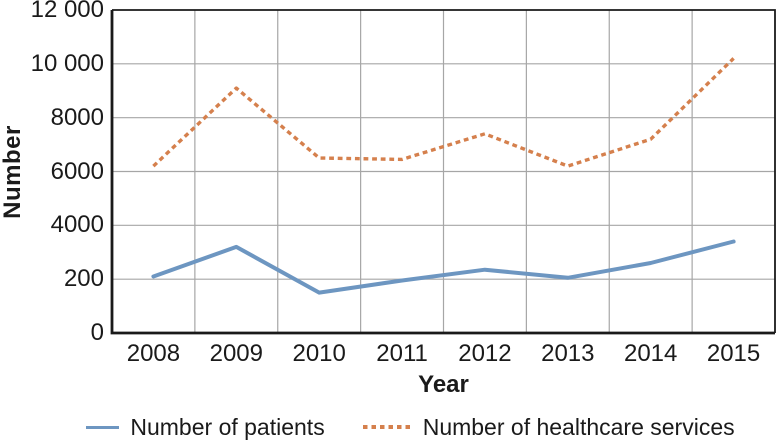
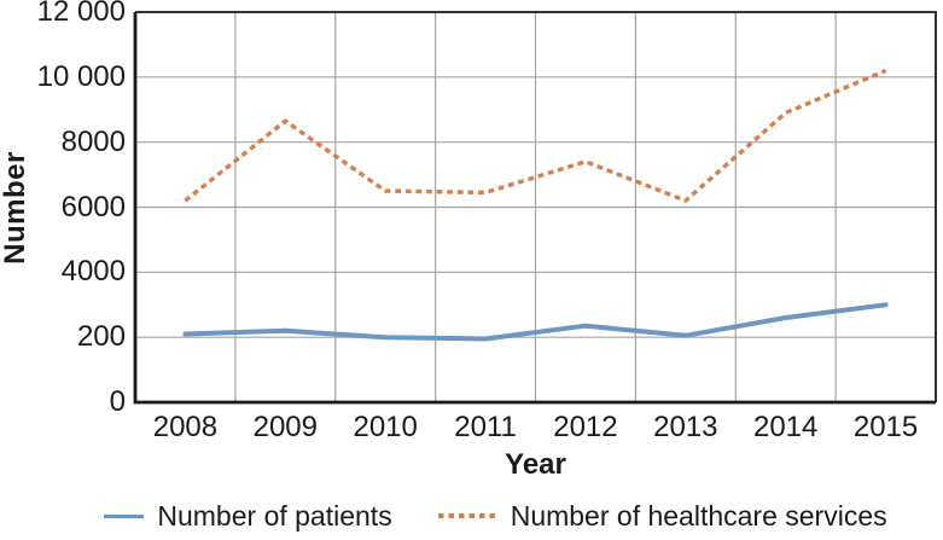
Number of patients/2009: 3200 -> 2200
Number of healthcare services/2009: 9100 -> 8600
Number of patients/2010: 1500 -> 2000
Number of healthcare services/2014: 7200 -> 8900
Number of patients/2015: 3400 -> 3000
